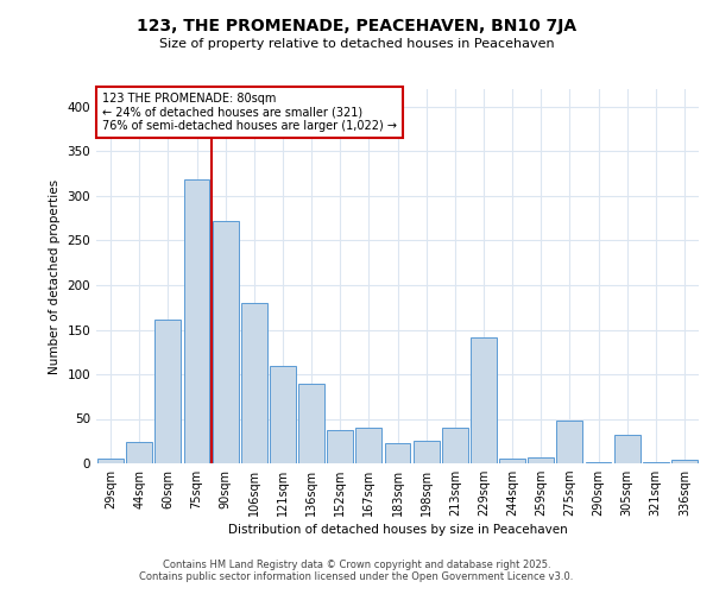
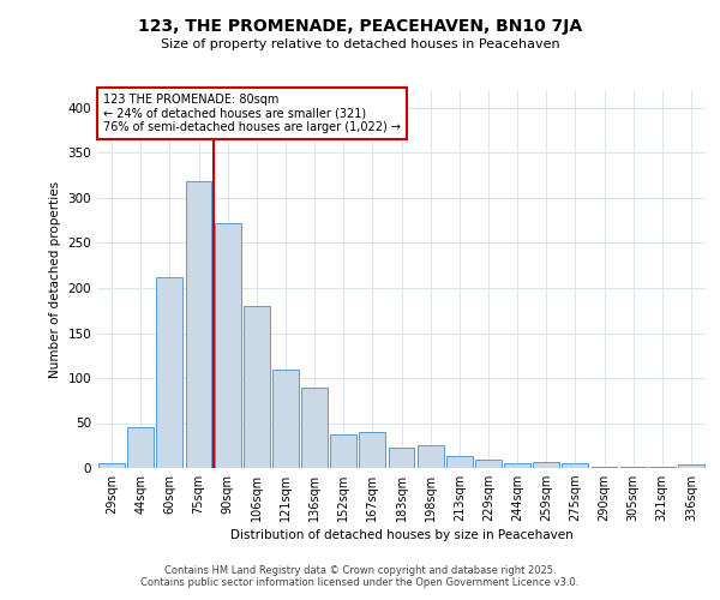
44sqm: 24 -> 45
60sqm: 162 -> 212
213sqm: 40 -> 13
229sqm: 142 -> 10
275sqm: 48 -> 5
305sqm: 32 -> 1
